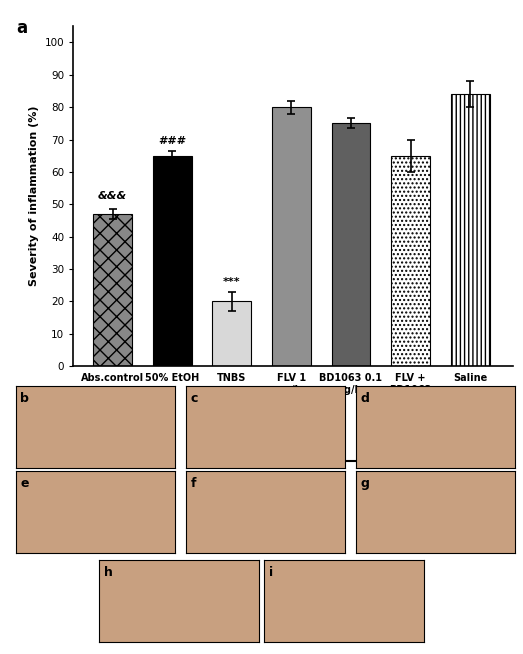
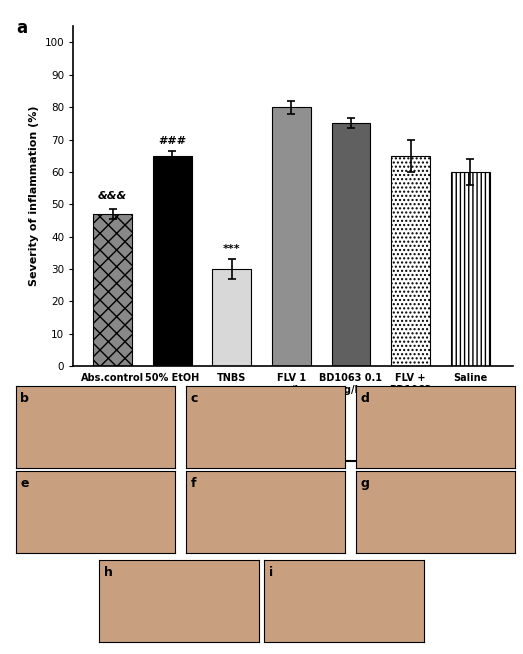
TNBS: 20 -> 30
Saline: 84 -> 60
